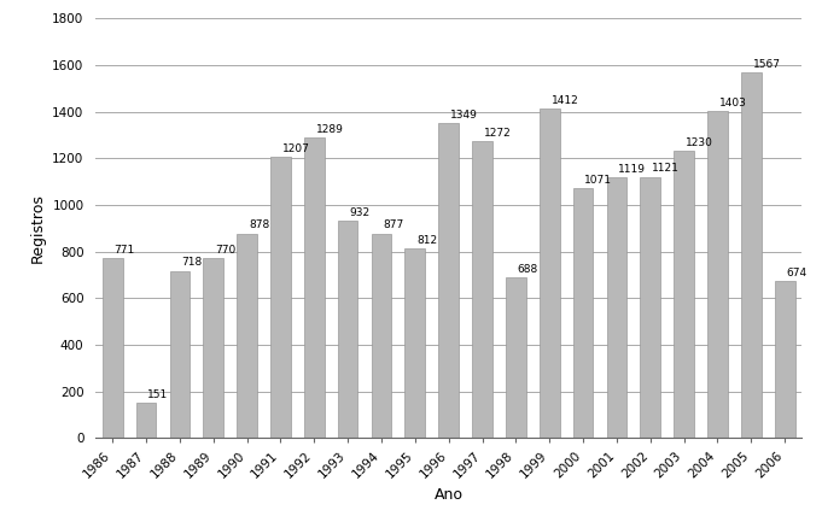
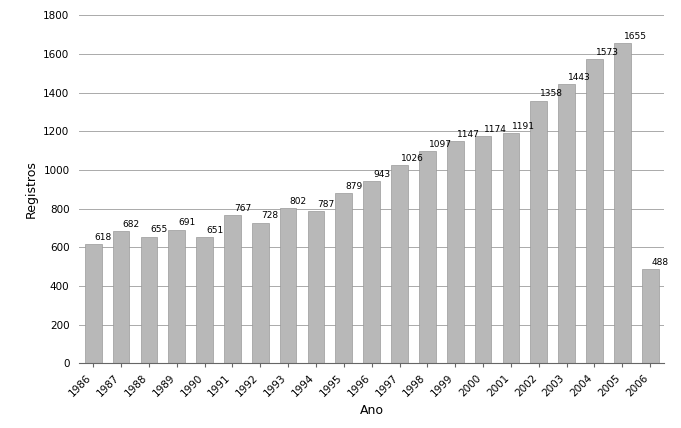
1986: 771 -> 618
1987: 151 -> 682
1988: 718 -> 655
1989: 770 -> 691
1990: 878 -> 651
1991: 1207 -> 767
1992: 1289 -> 728
1993: 932 -> 802
1994: 877 -> 787
1995: 812 -> 879
1996: 1349 -> 943
1997: 1272 -> 1026
1998: 688 -> 1097
1999: 1412 -> 1147
2000: 1071 -> 1174
2001: 1119 -> 1191
2002: 1121 -> 1358
2003: 1230 -> 1443
2004: 1403 -> 1573
2005: 1567 -> 1655
2006: 674 -> 488
